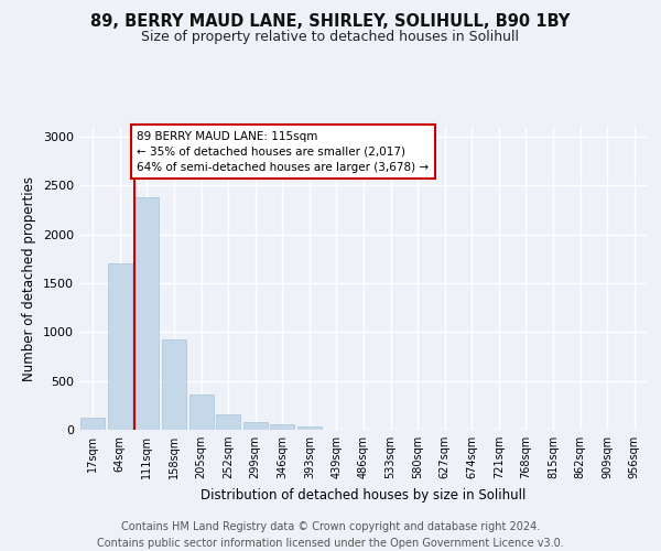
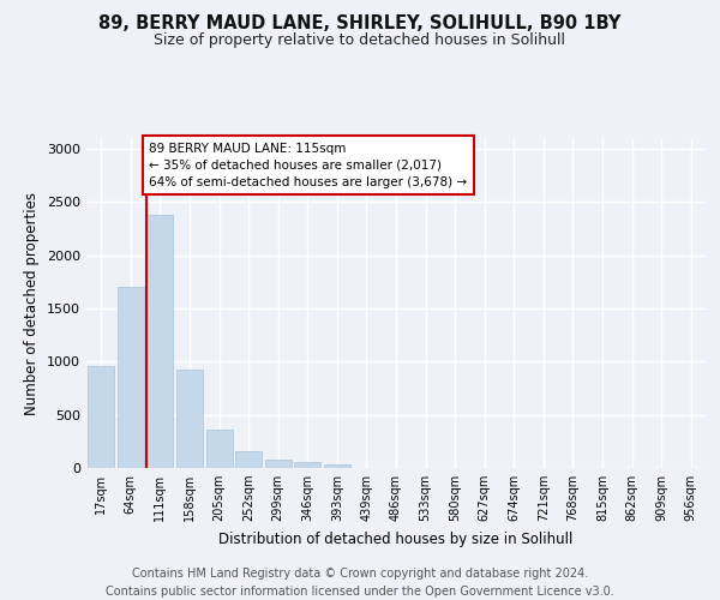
17sqm: 120 -> 960
